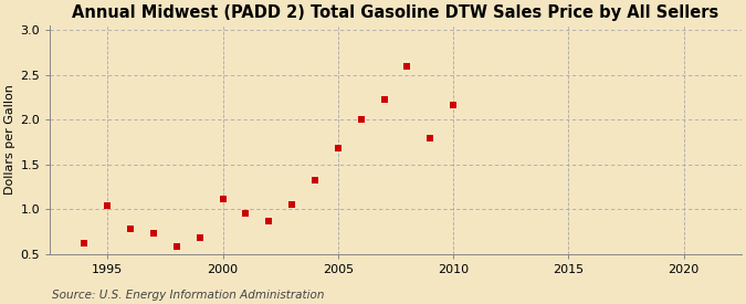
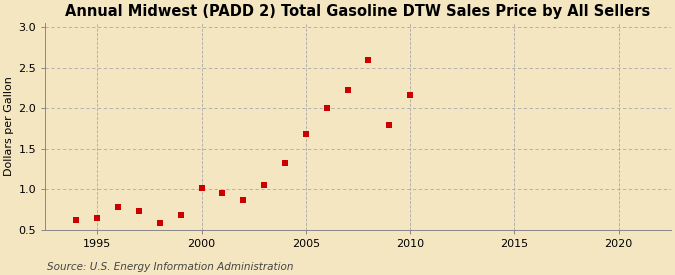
1995: 1.04 -> 0.65
2000: 1.12 -> 1.01
